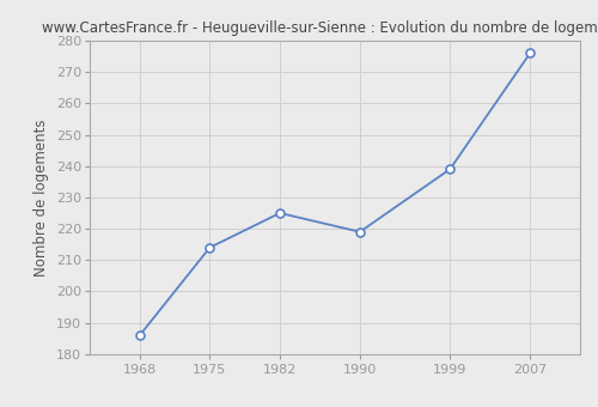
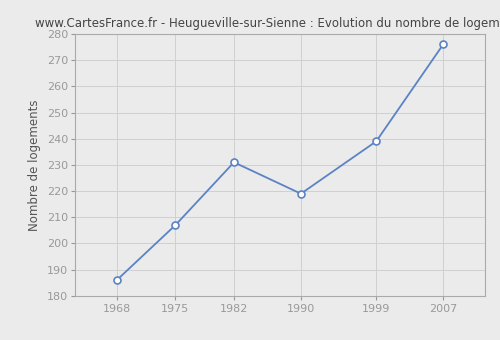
1975: 214 -> 207
1982: 225 -> 231
